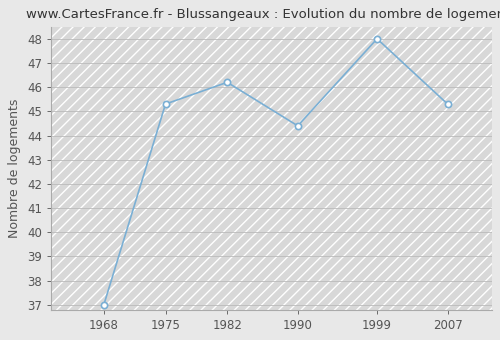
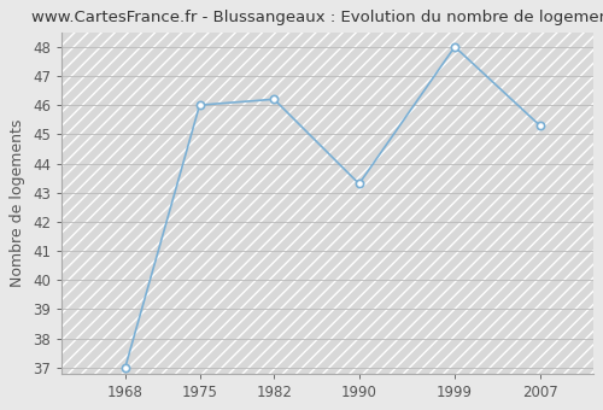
1975: 45.3 -> 46.0
1990: 44.4 -> 43.3
